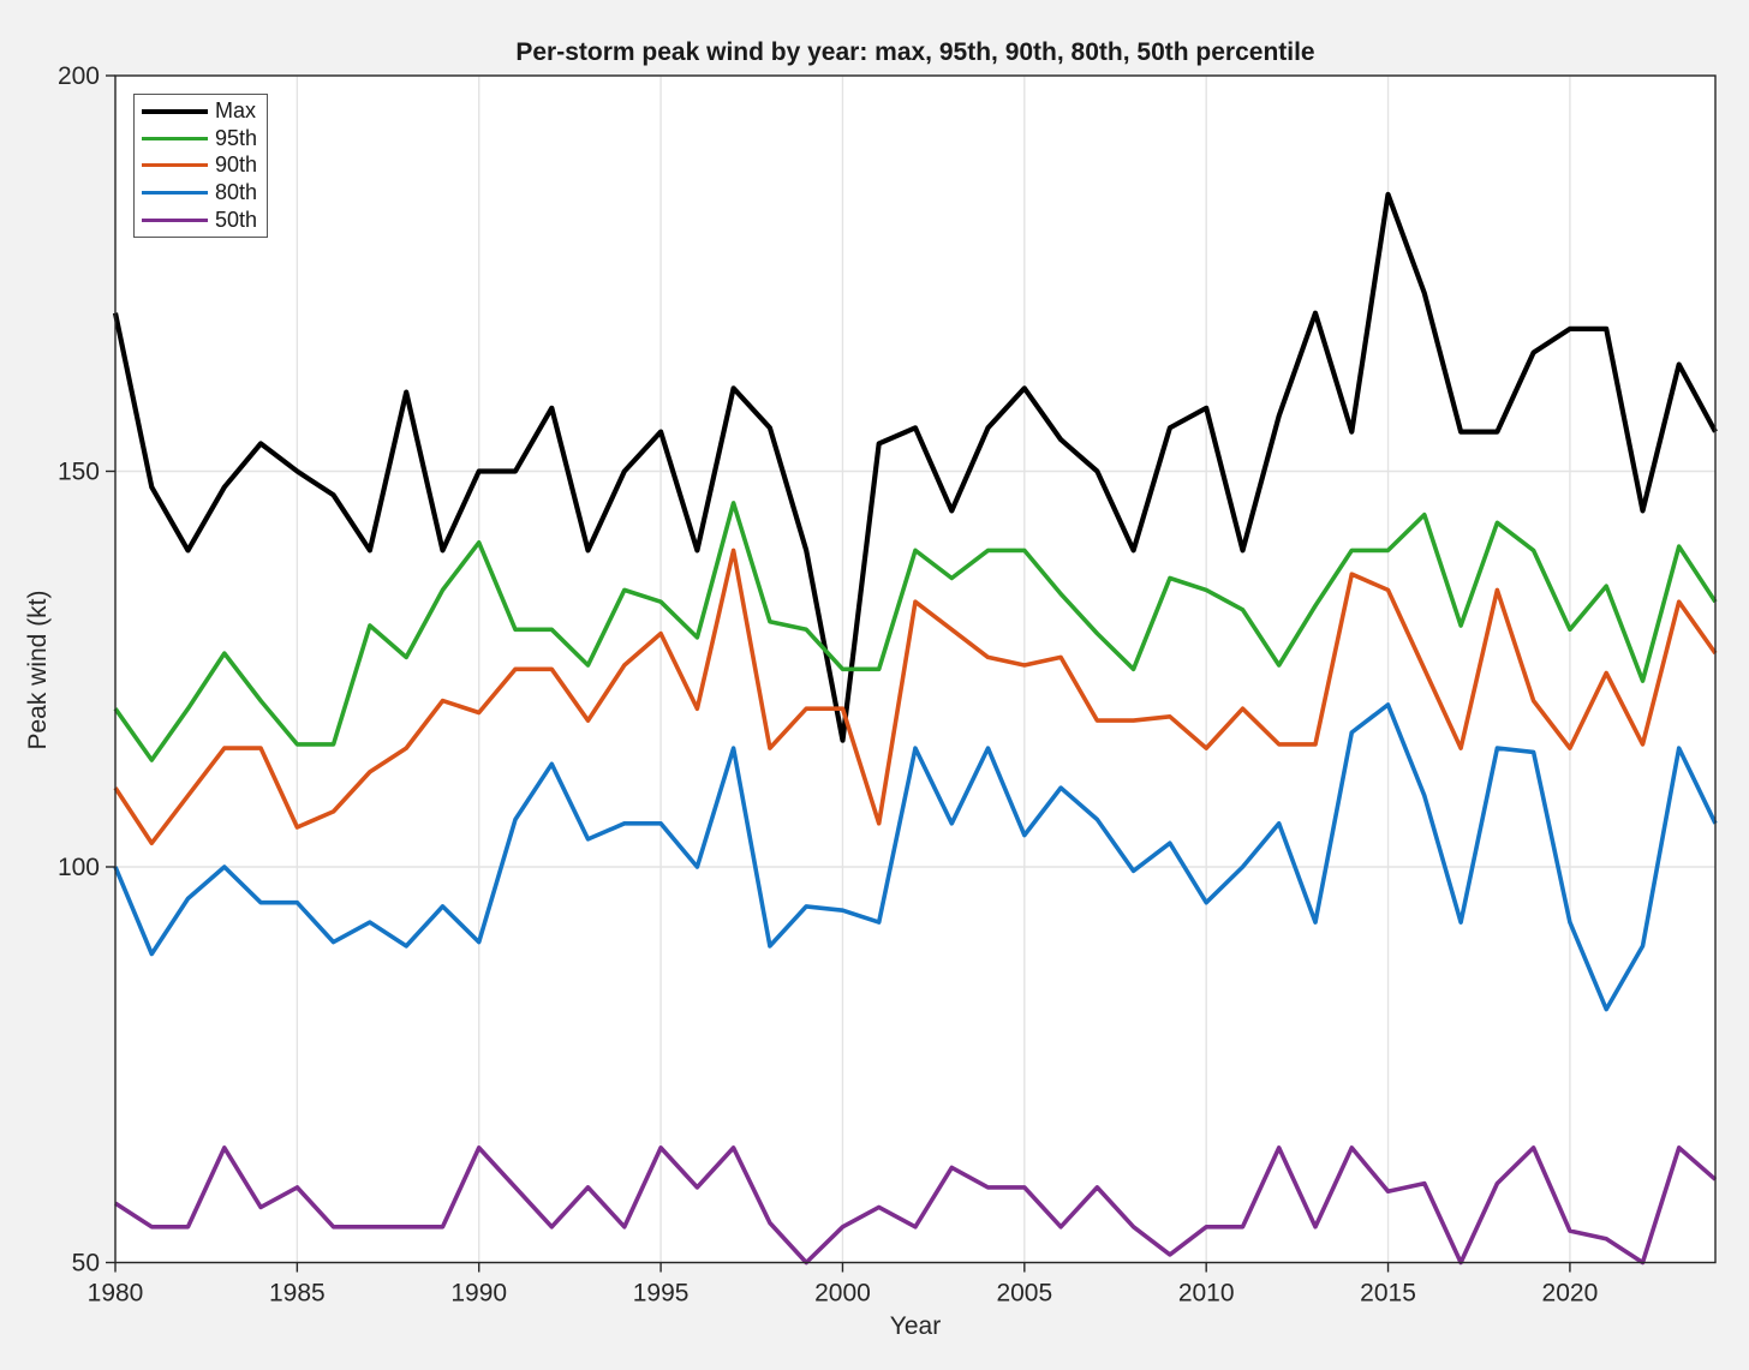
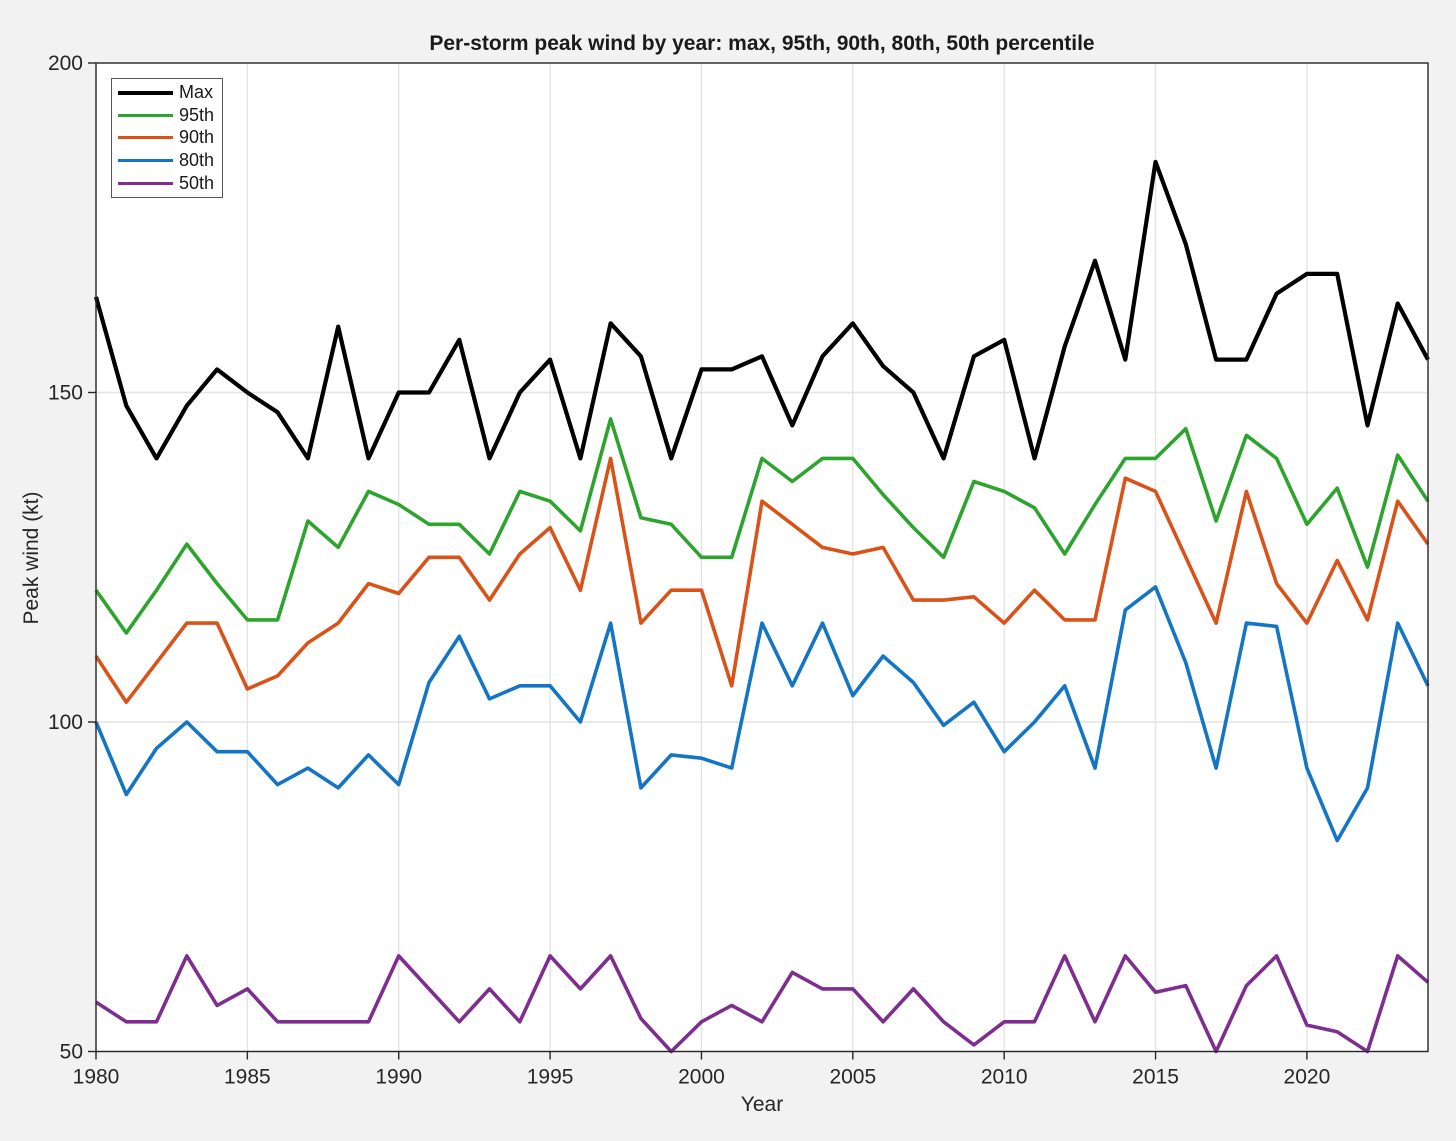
Max/1980: 170 -> 164
95th/1990: 141 -> 133
Max/2000: 116 -> 154
